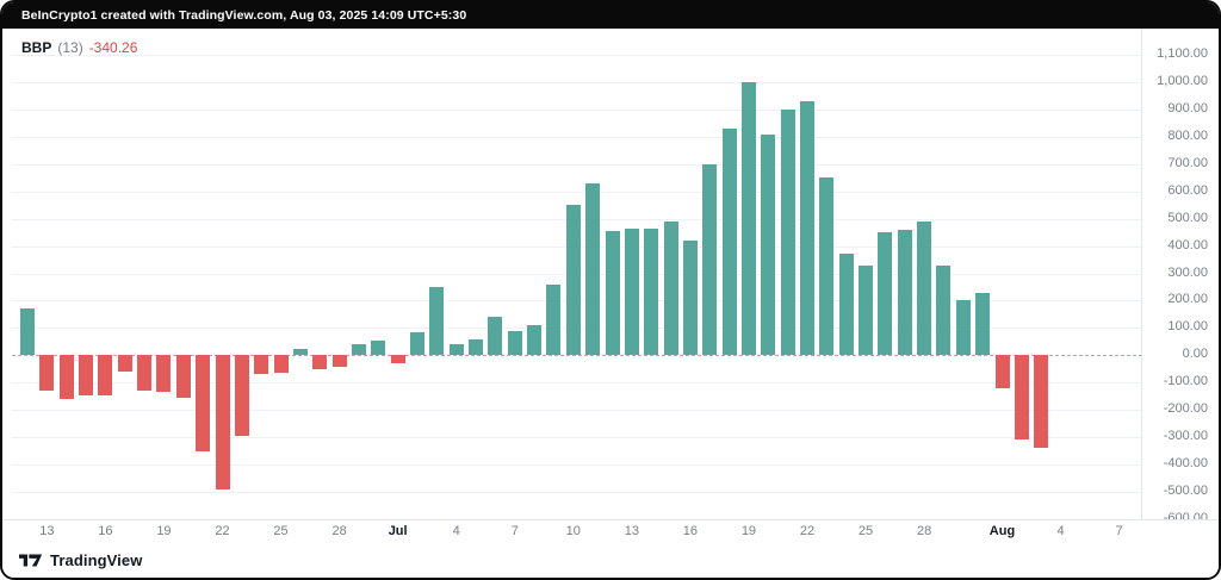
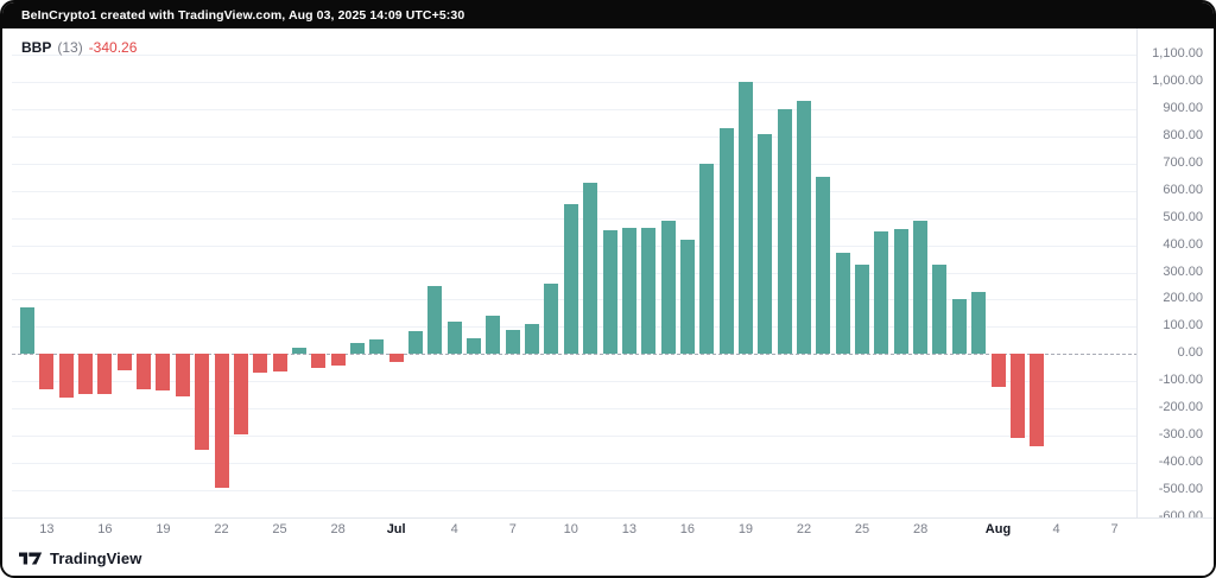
Jul 4: 40 -> 120
